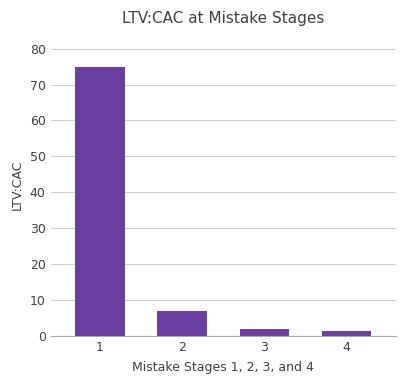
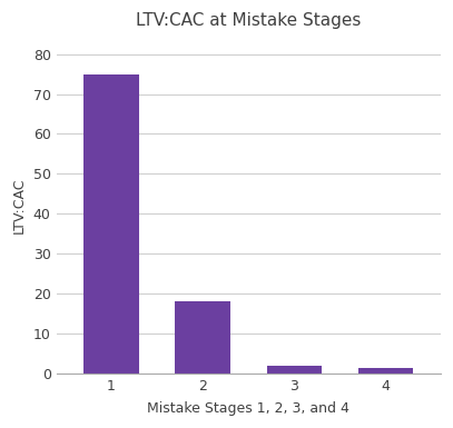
2: 7.0 -> 18.0
